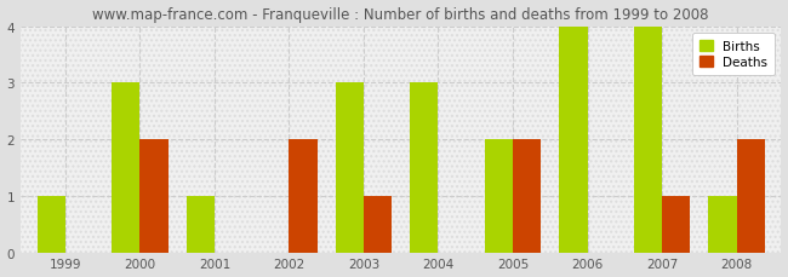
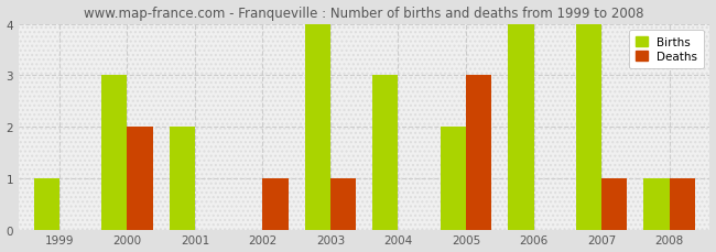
Births/2001: 1 -> 2
Deaths/2002: 2 -> 1
Births/2003: 3 -> 4
Deaths/2005: 2 -> 3
Deaths/2008: 2 -> 1
